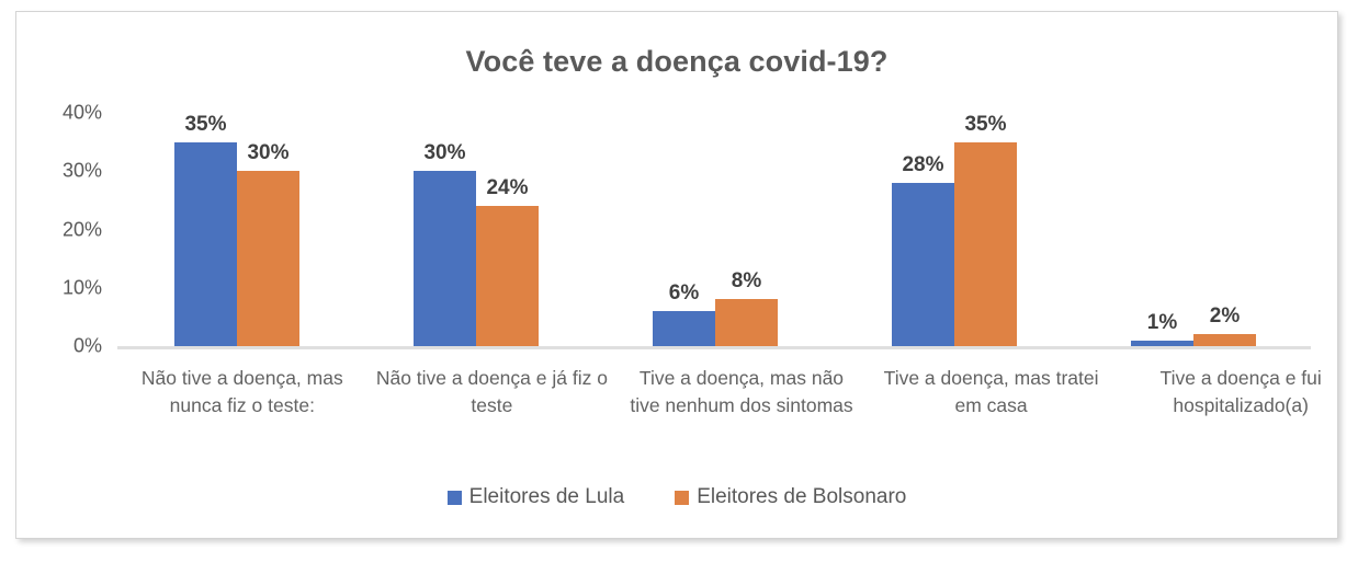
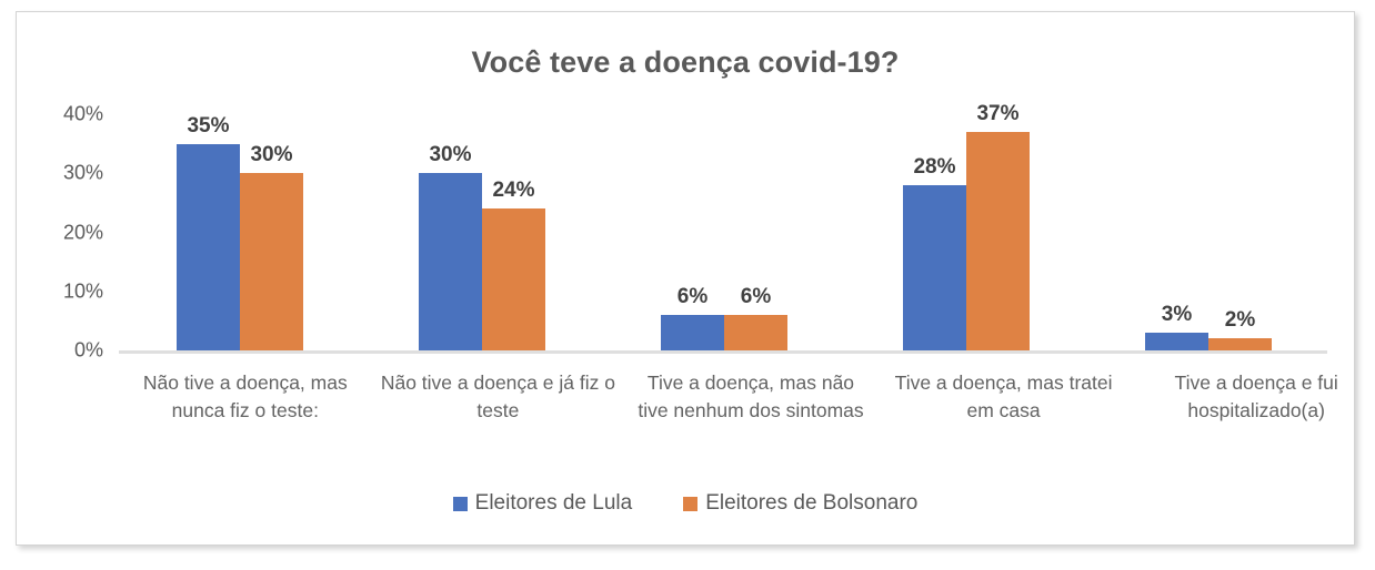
Eleitores de Bolsonaro/Tive a doença, mas não tive nenhum dos sintomas: 8% -> 6%
Eleitores de Bolsonaro/Tive a doença, mas tratei em casa: 35% -> 37%
Eleitores de Lula/Tive a doença e fui hospitalizado(a): 1% -> 3%
